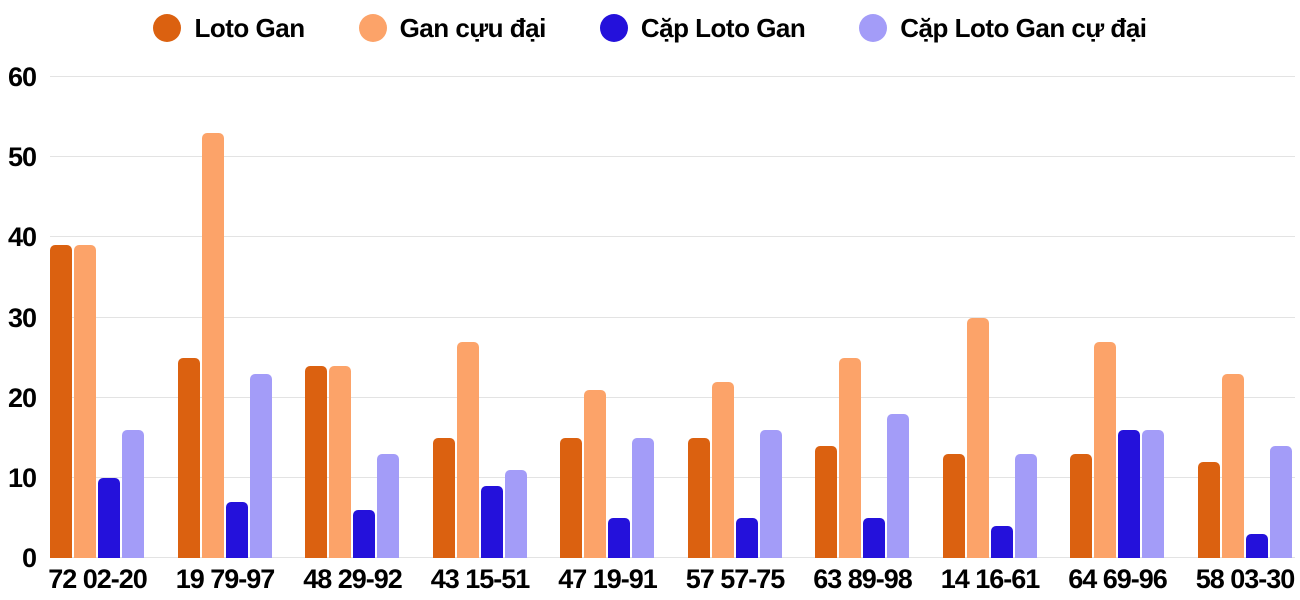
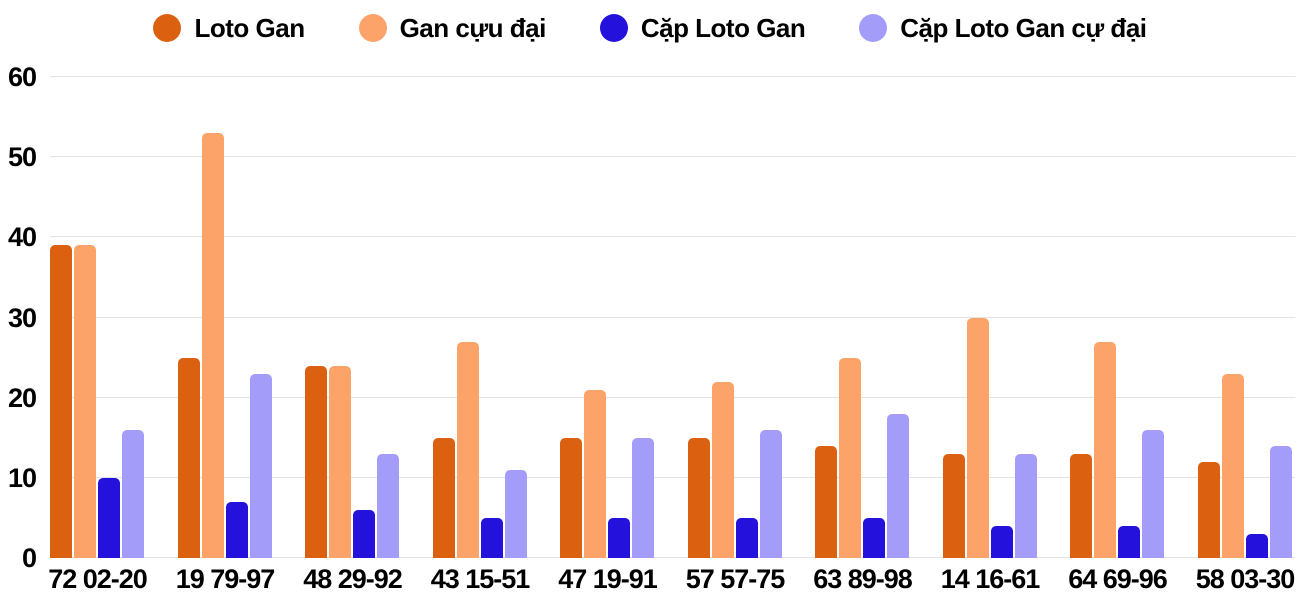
Cặp Loto Gan/43 15-51: 9 -> 5
Cặp Loto Gan/64 69-96: 16 -> 4
